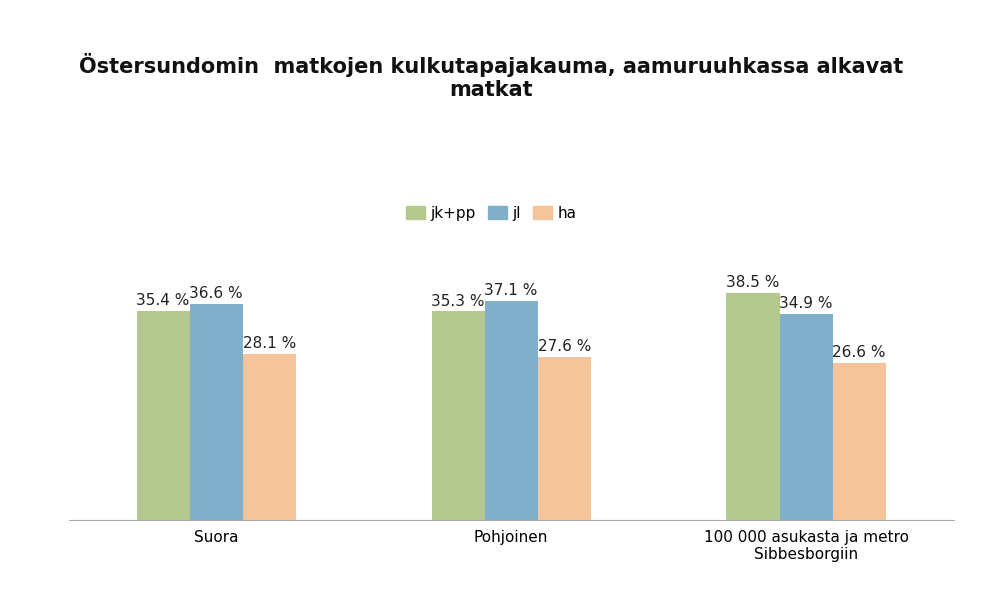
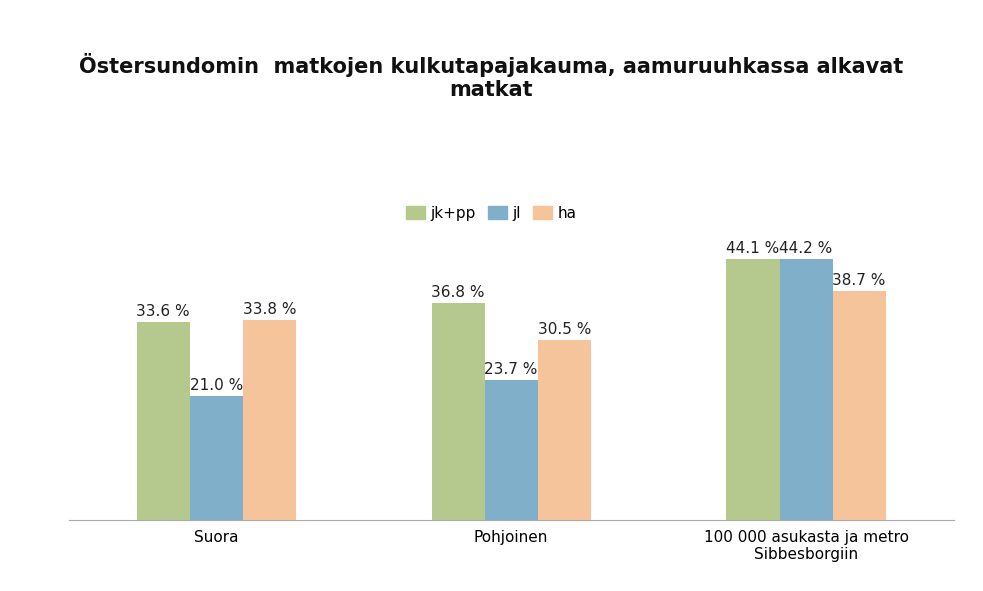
jk+pp/Suora: 35.4 -> 33.6
jl/Suora: 36.6 -> 21.0
ha/Suora: 28.1 -> 33.8
jk+pp/Pohjoinen: 35.3 -> 36.8
jl/Pohjoinen: 37.1 -> 23.7
ha/Pohjoinen: 27.6 -> 30.5
jk+pp/100 000 asukasta ja metro Sibbesborgiin: 38.5 -> 44.1
jl/100 000 asukasta ja metro Sibbesborgiin: 34.9 -> 44.2
ha/100 000 asukasta ja metro Sibbesborgiin: 26.6 -> 38.7
